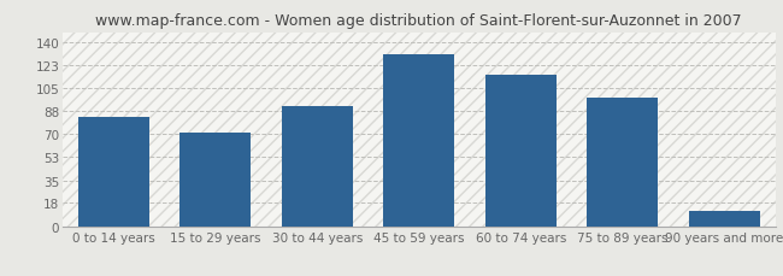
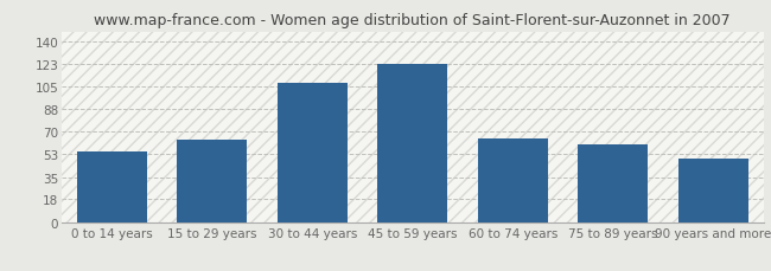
0 to 14 years: 83 -> 55
15 to 29 years: 71 -> 64
30 to 44 years: 92 -> 108
45 to 59 years: 131 -> 123
60 to 74 years: 115 -> 65
75 to 89 years: 98 -> 60
90 years and more: 12 -> 49
